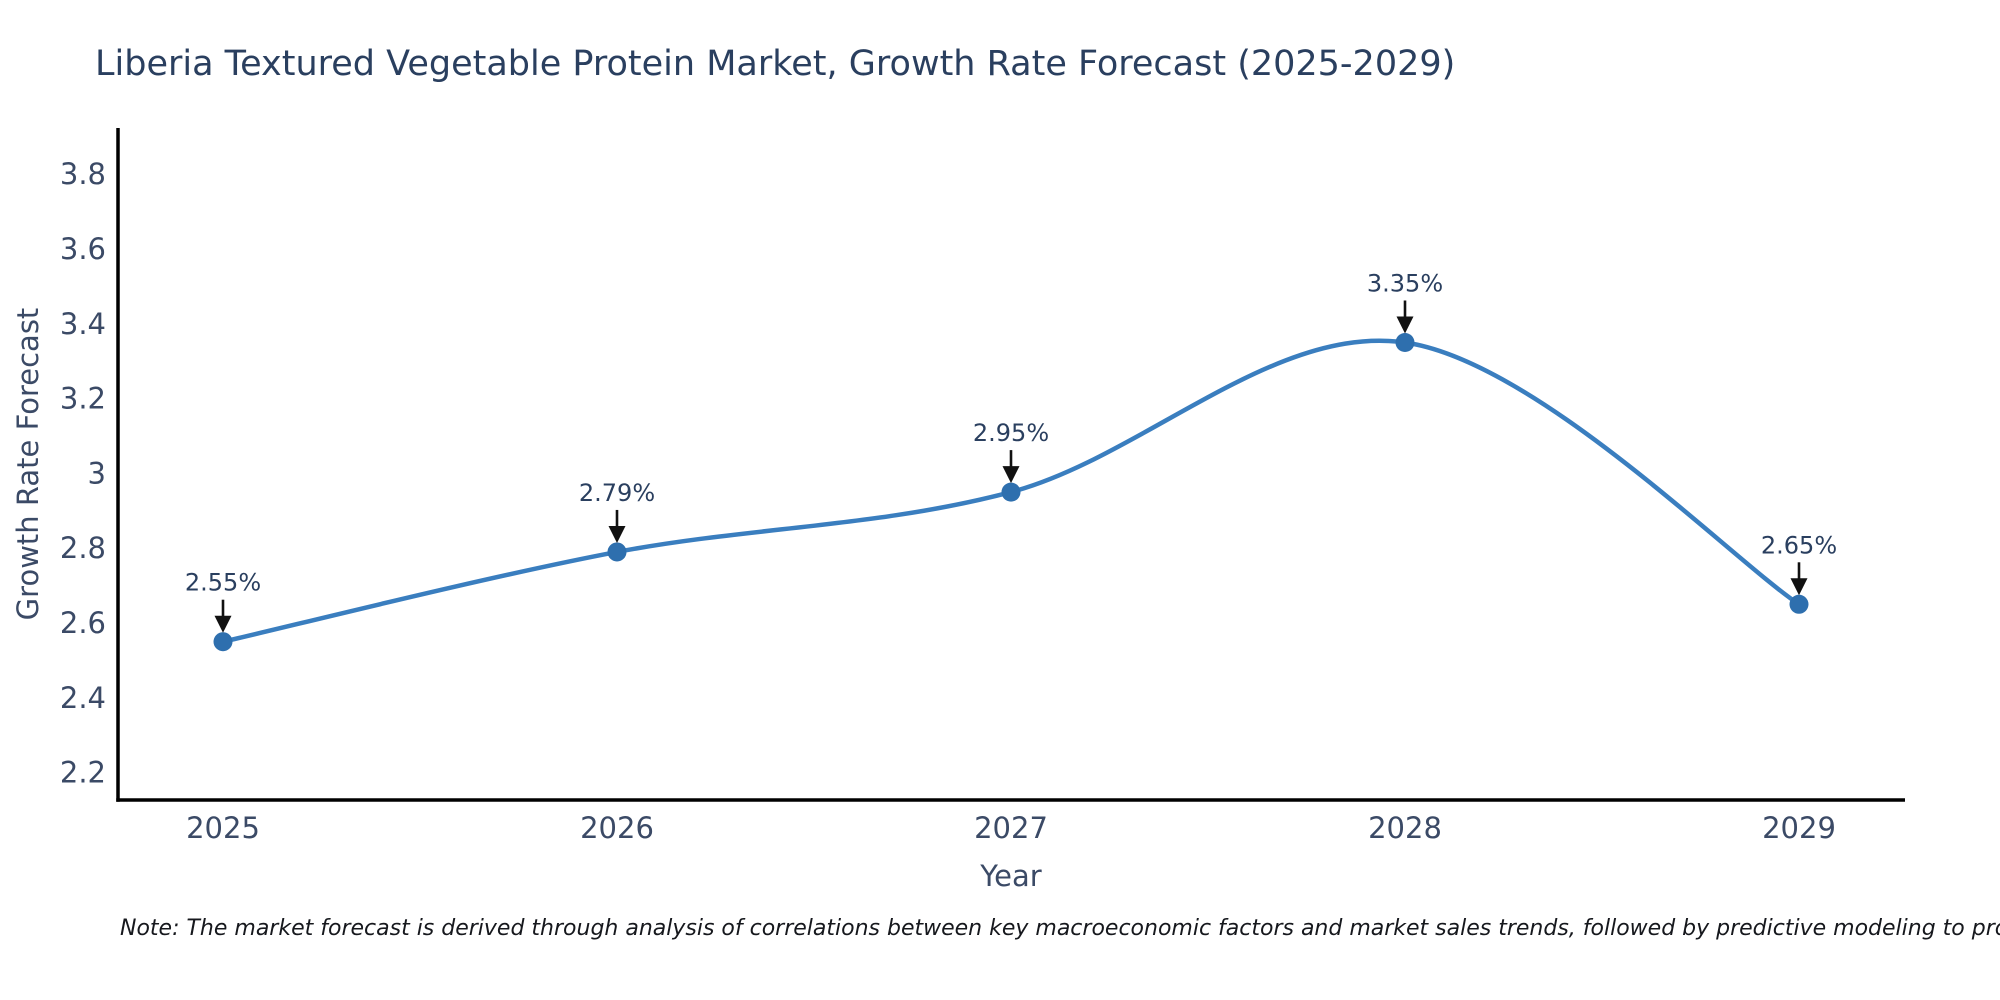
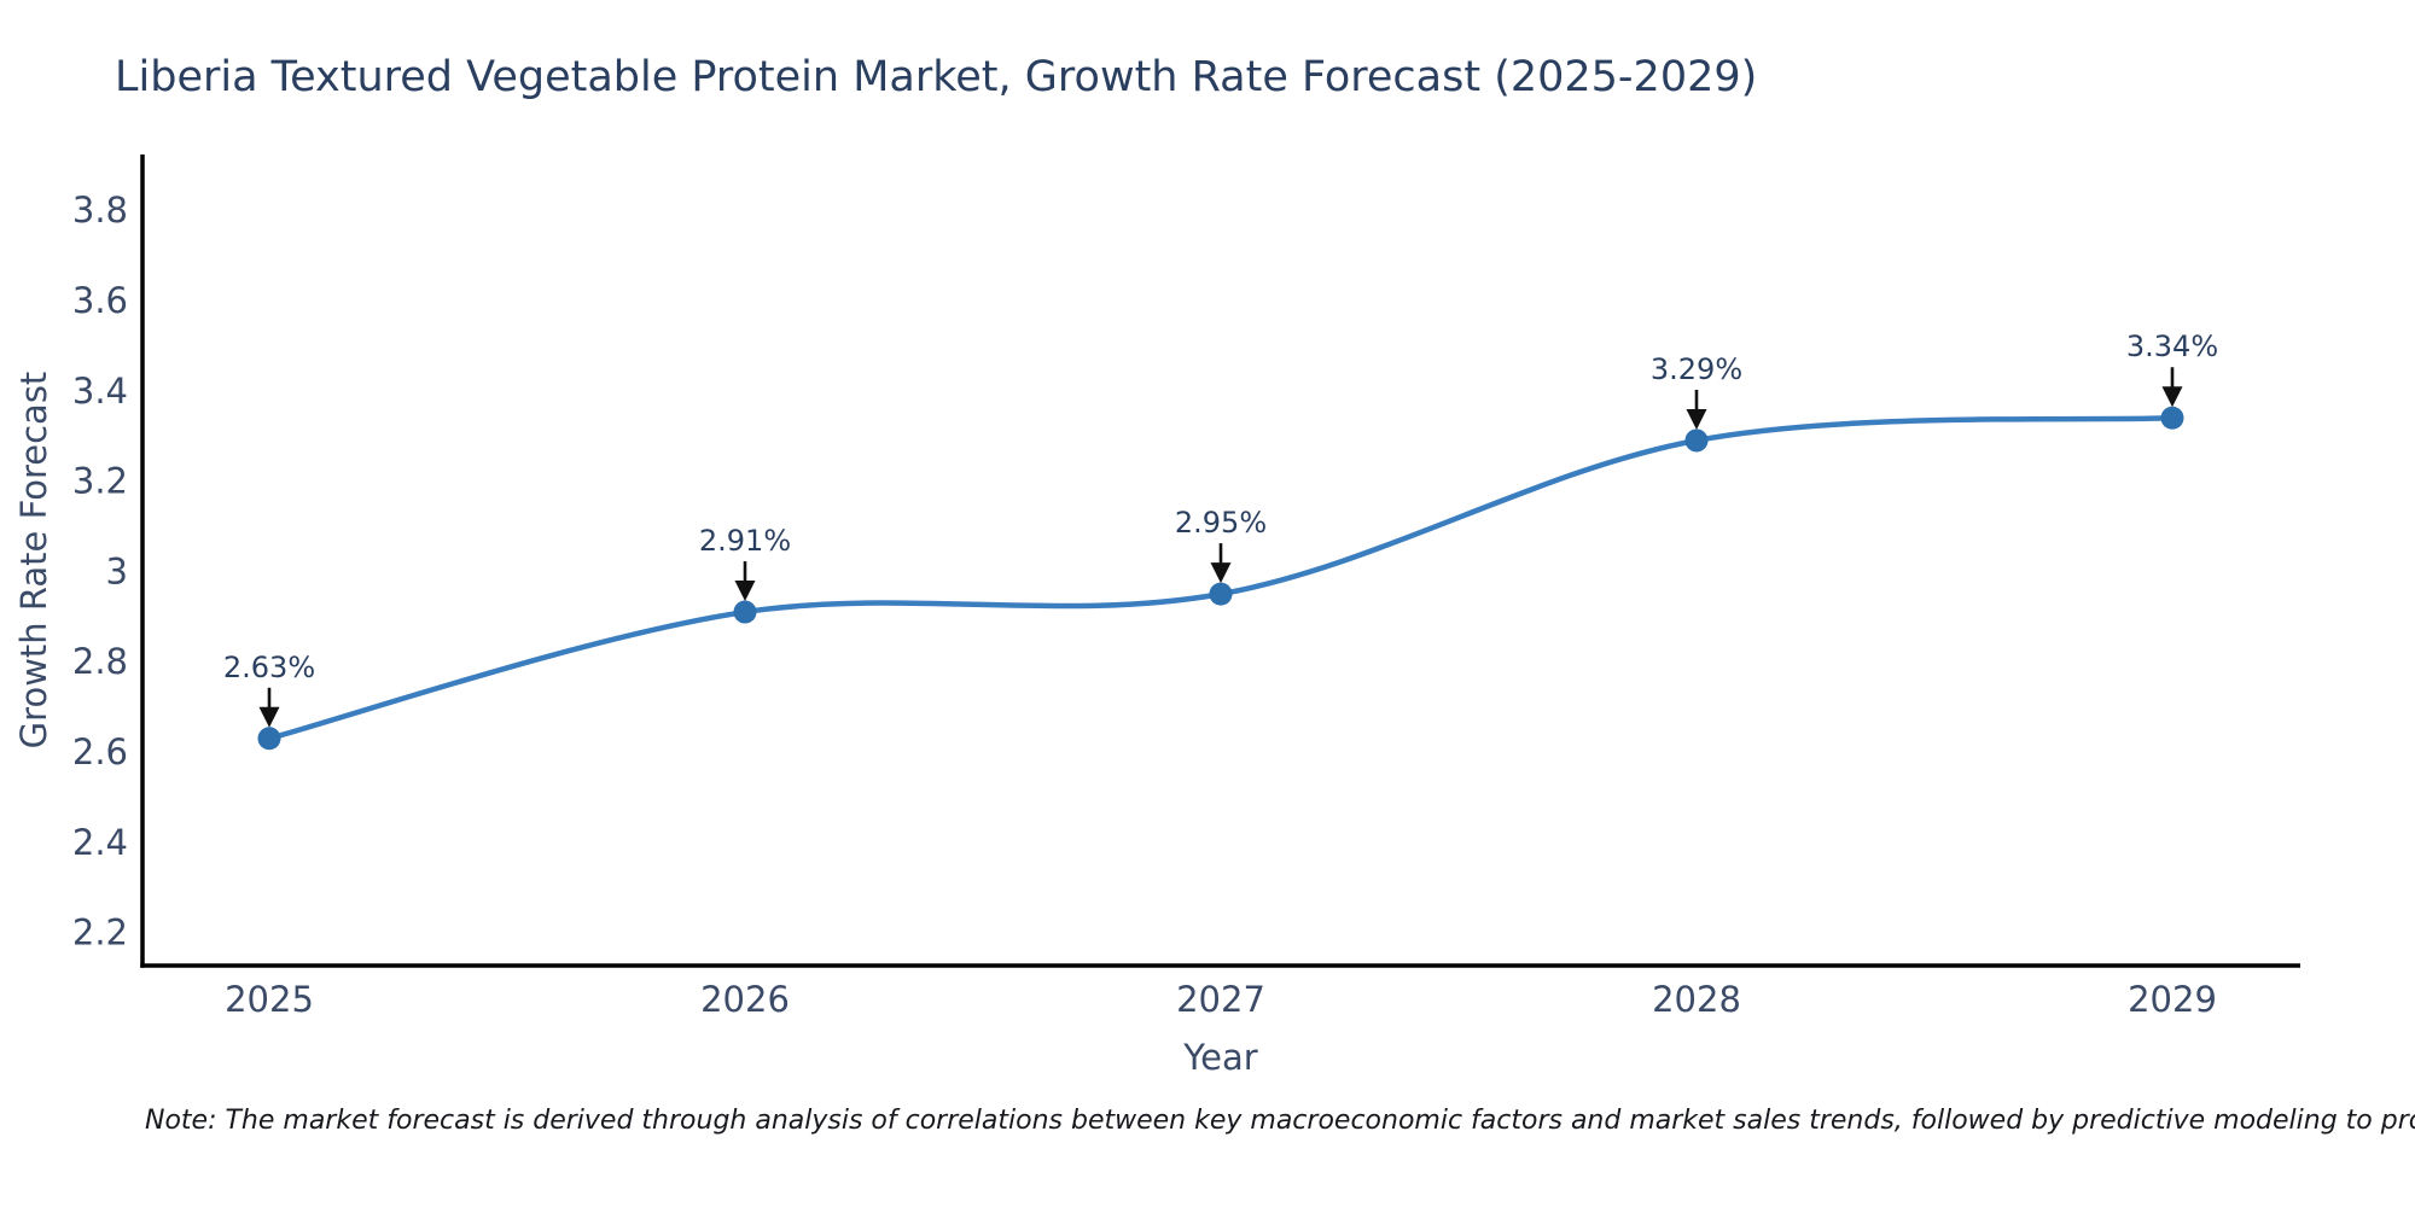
2025: 2.55% -> 2.63%
2026: 2.79% -> 2.91%
2028: 3.35% -> 3.29%
2029: 2.65% -> 3.34%
